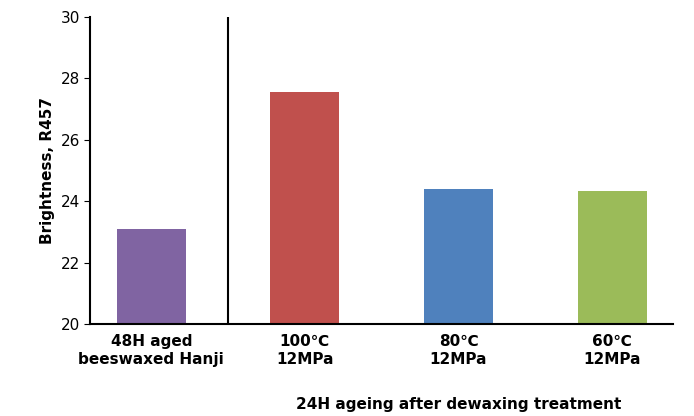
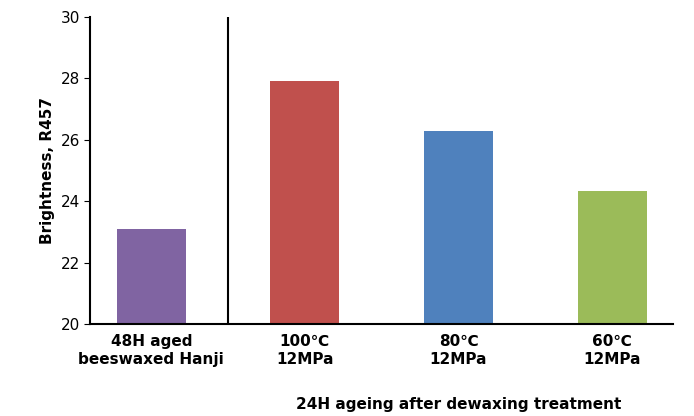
100℃ 12MPa: 27.55 -> 27.90
80℃ 12MPa: 24.40 -> 26.30
